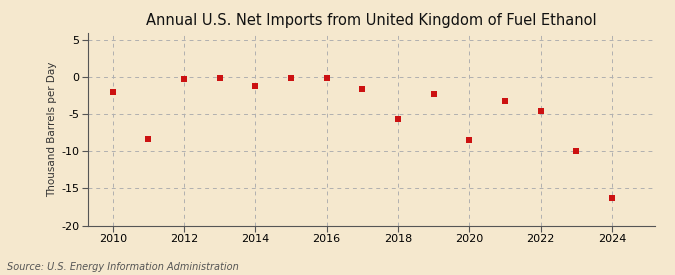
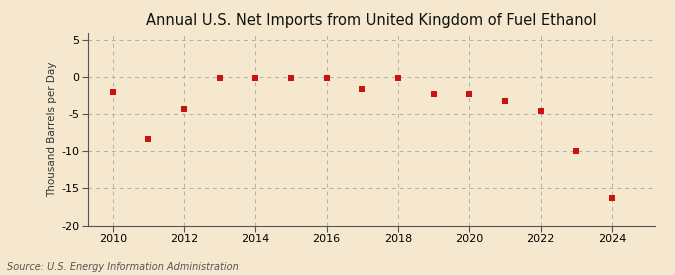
2012: -0.2 -> -4.2
2014: -1.2 -> -0.1
2018: -5.6 -> -0.1
2020: -8.4 -> -2.2
